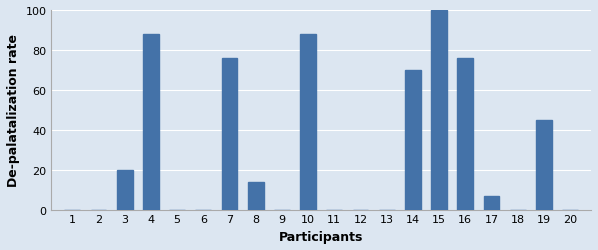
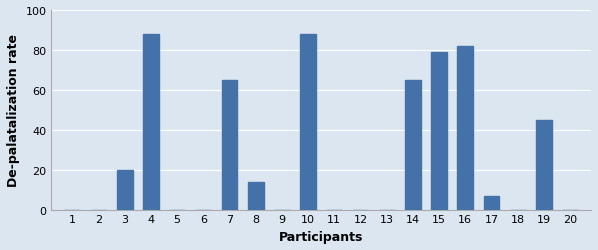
7: 76 -> 65
14: 70 -> 65
15: 100 -> 79
16: 76 -> 82
